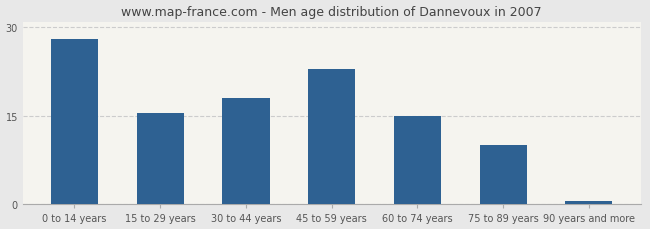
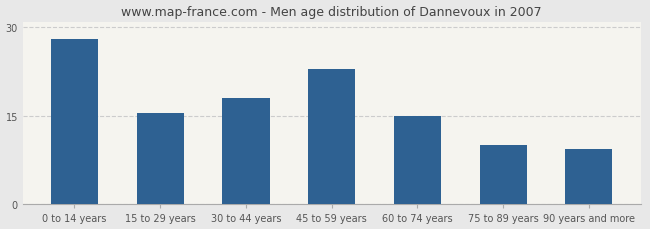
90 years and more: 0.5 -> 9.4
